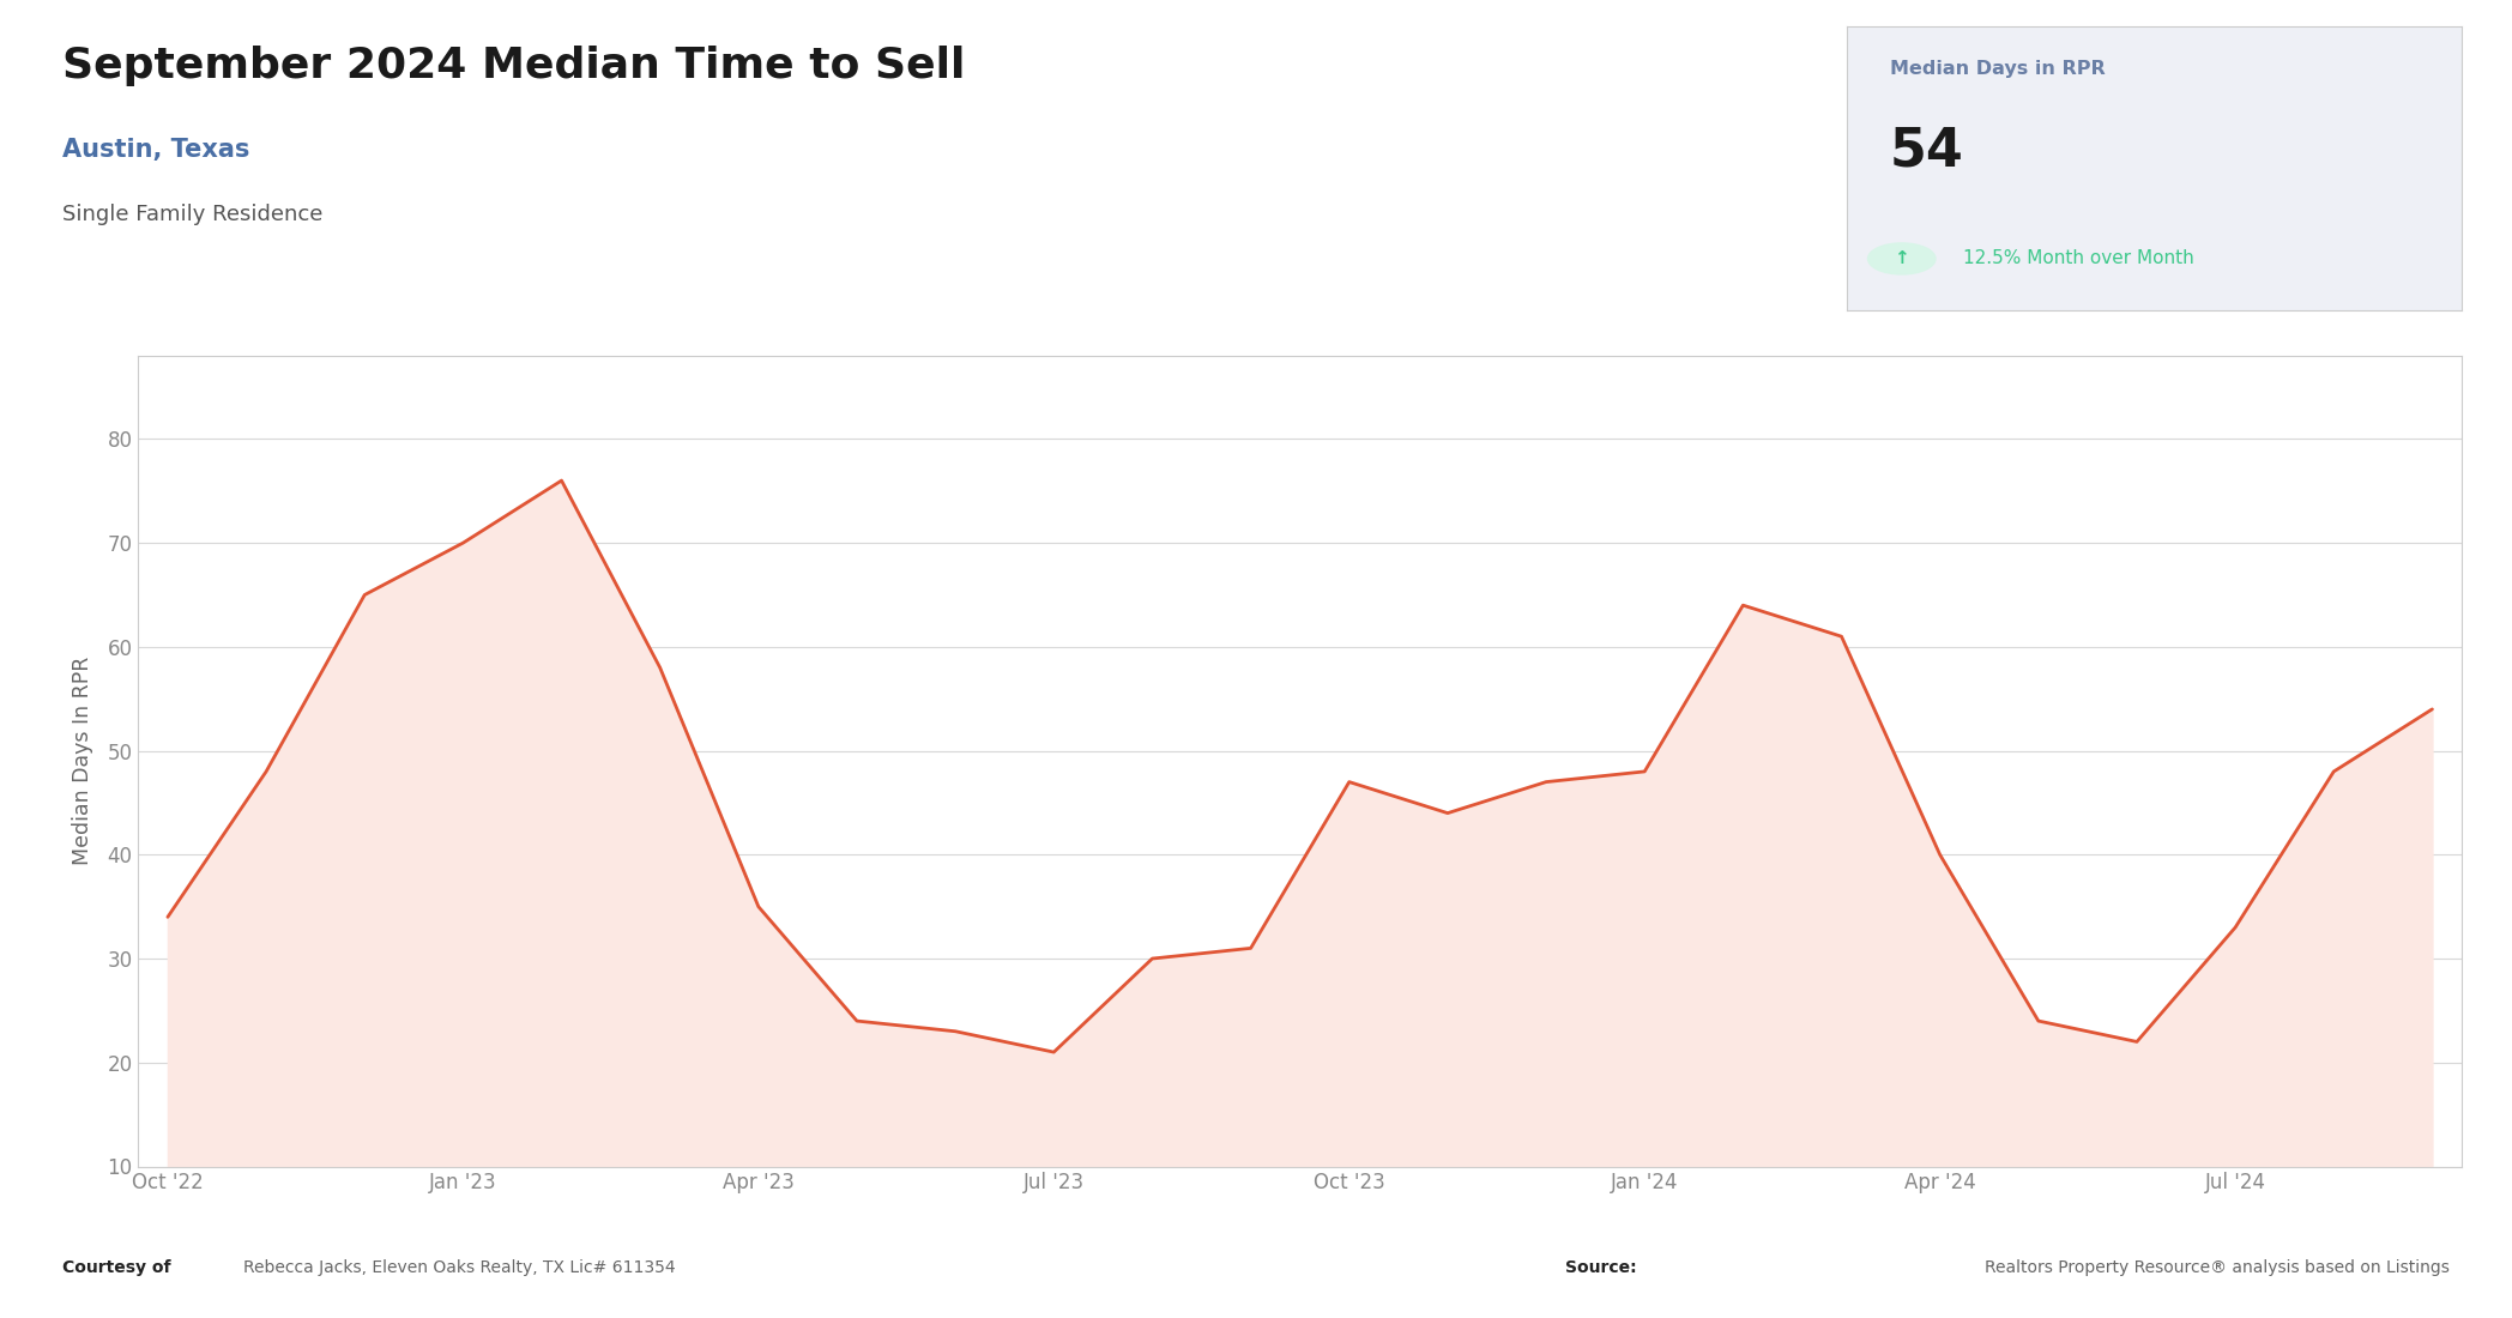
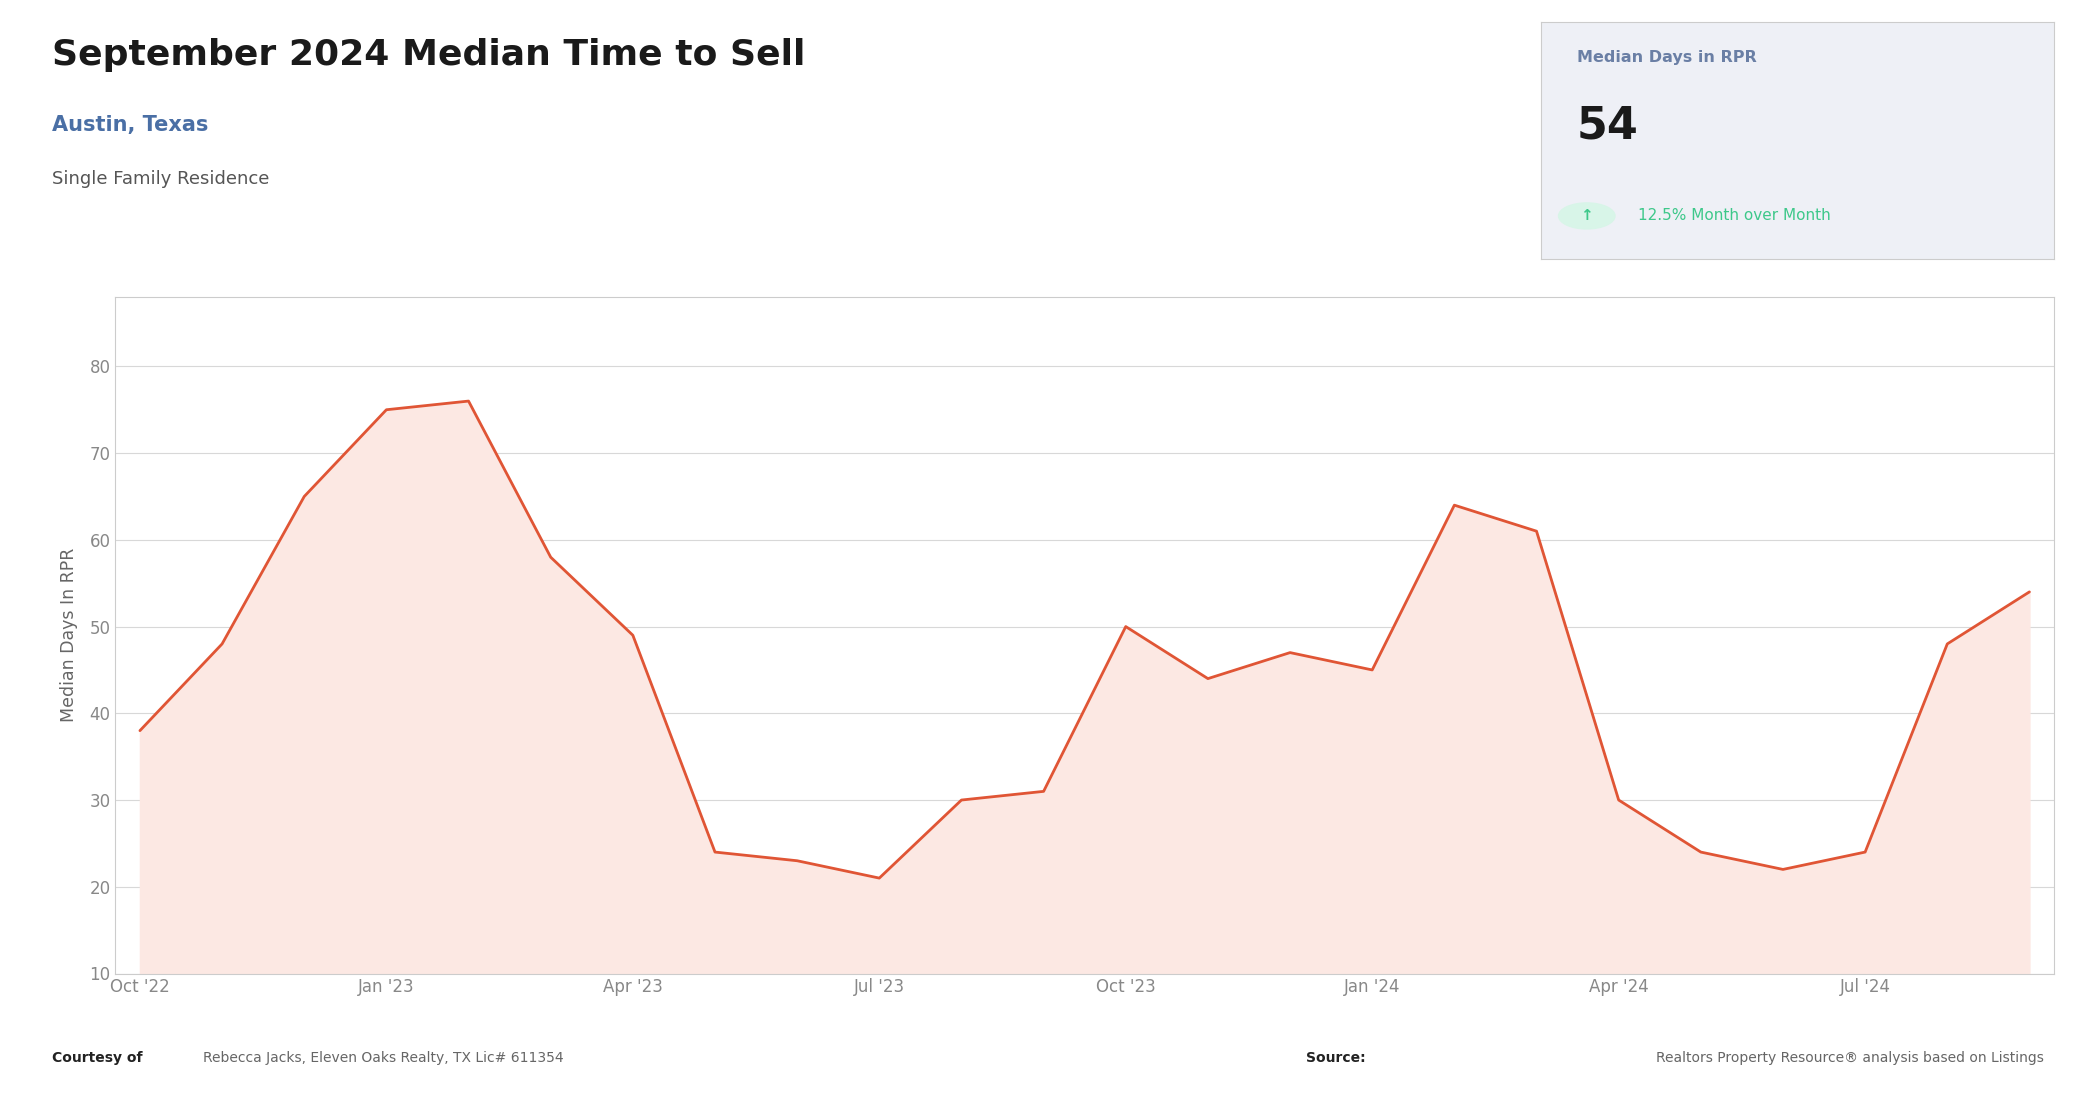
Oct '22: 34 -> 38
Jan '23: 70 -> 75
Apr '23: 35 -> 49
Oct '23: 47 -> 50
Jan '24: 48 -> 45
Apr '24: 40 -> 30
Jul '24: 33 -> 24
